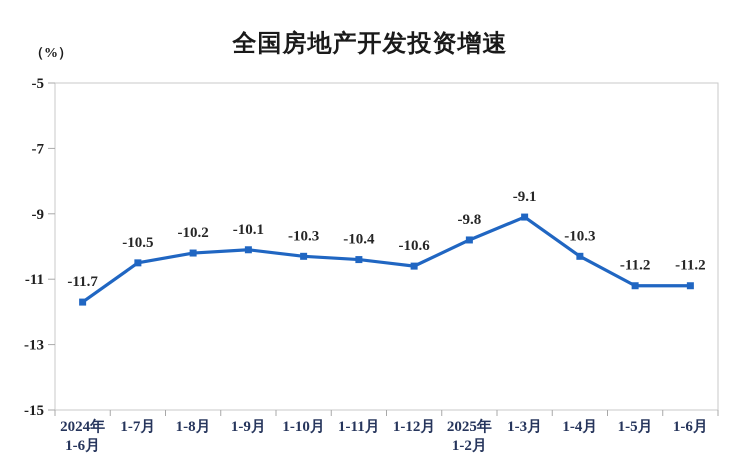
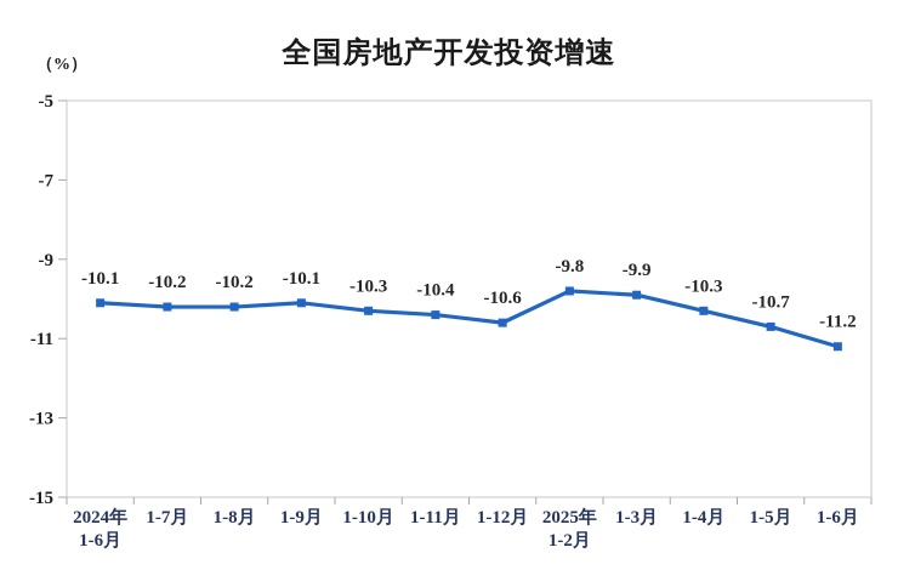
2024年 1-6月: -11.7 -> -10.1
1-7月: -10.5 -> -10.2
1-3月: -9.1 -> -9.9
1-5月: -11.2 -> -10.7
